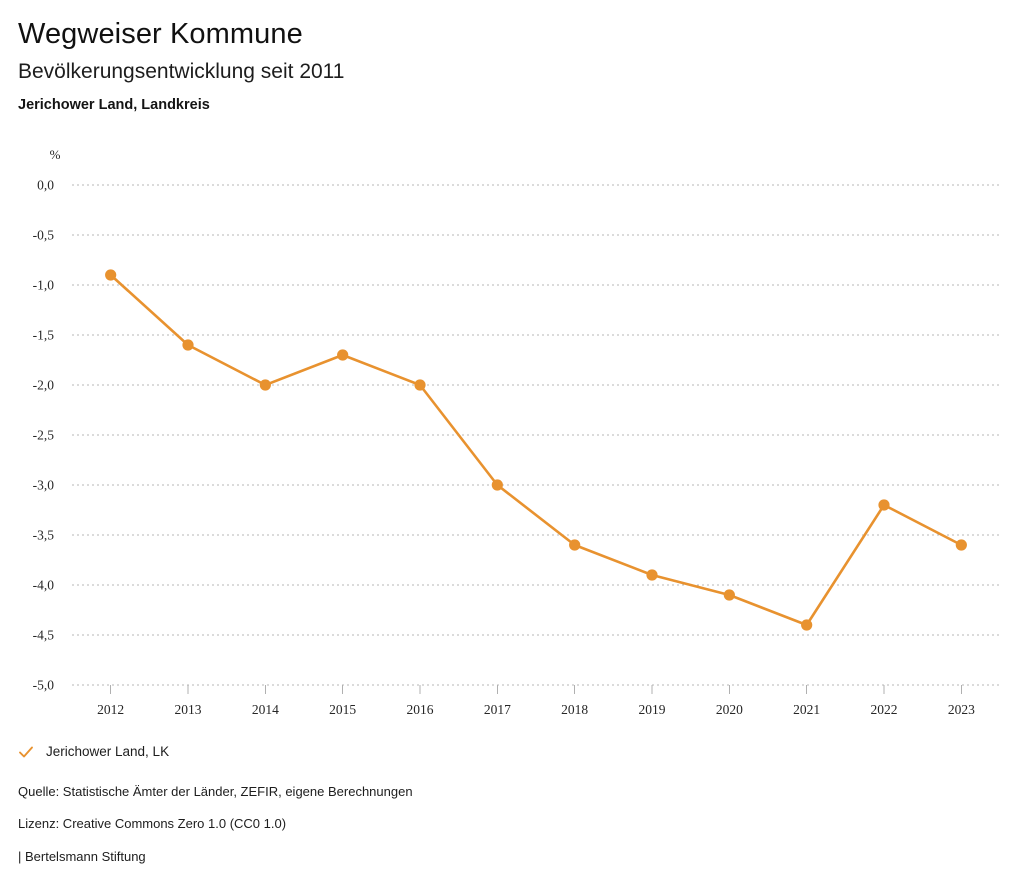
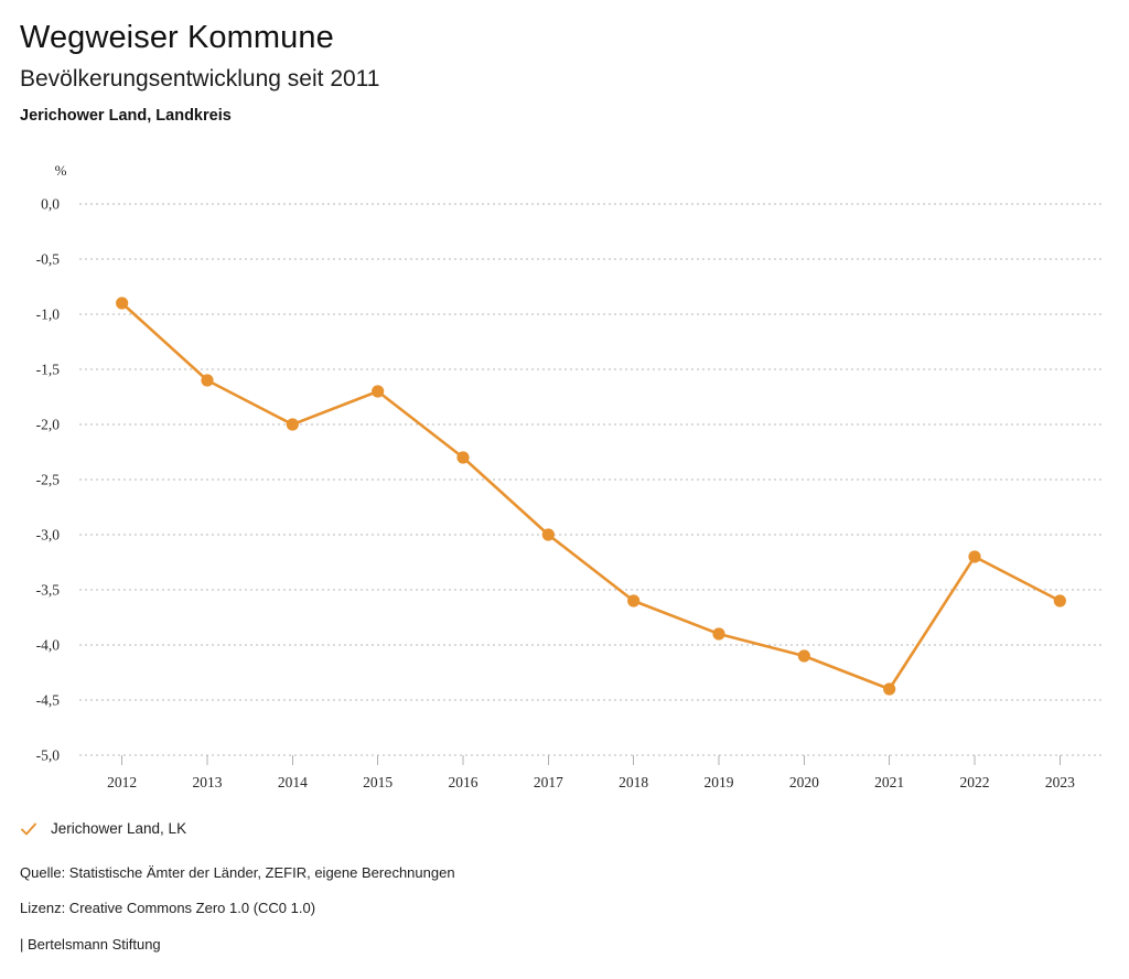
2016: -2,0 -> -2,3
